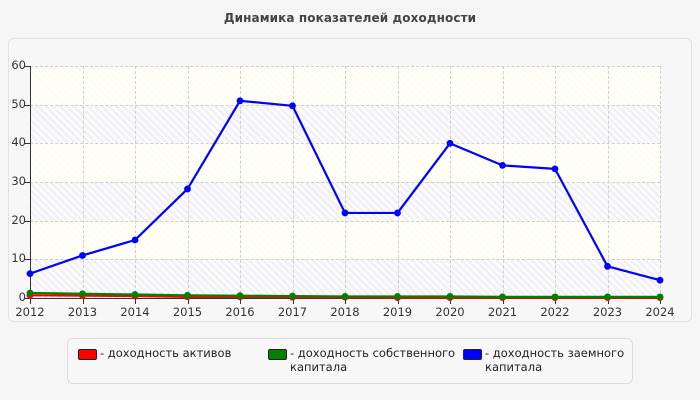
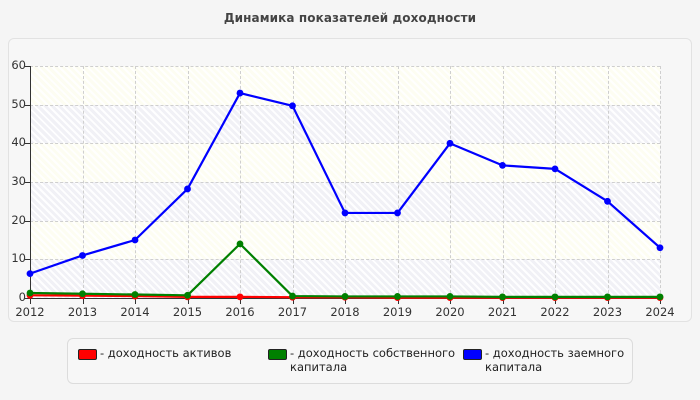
- доходность собственного капитала/2016: 1 -> 14
- доходность заемного капитала/2016: 51 -> 53
- доходность заемного капитала/2023: 8 -> 25
- доходность заемного капитала/2024: 5 -> 13
